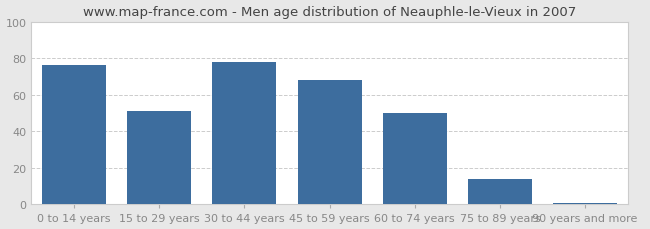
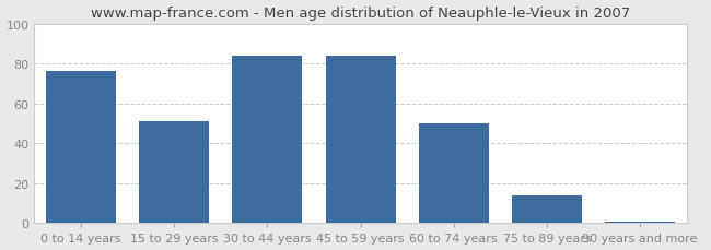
30 to 44 years: 78 -> 84
45 to 59 years: 68 -> 84
